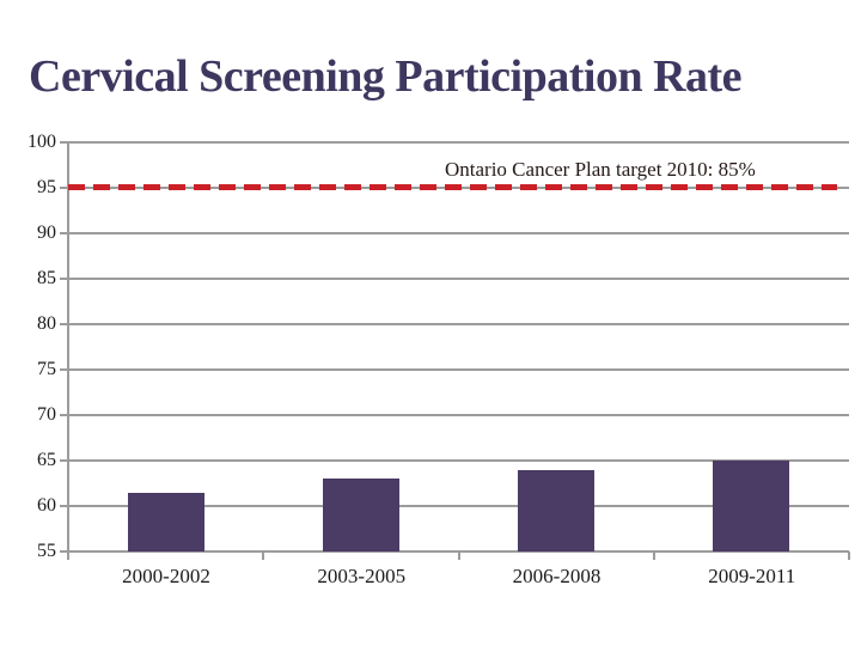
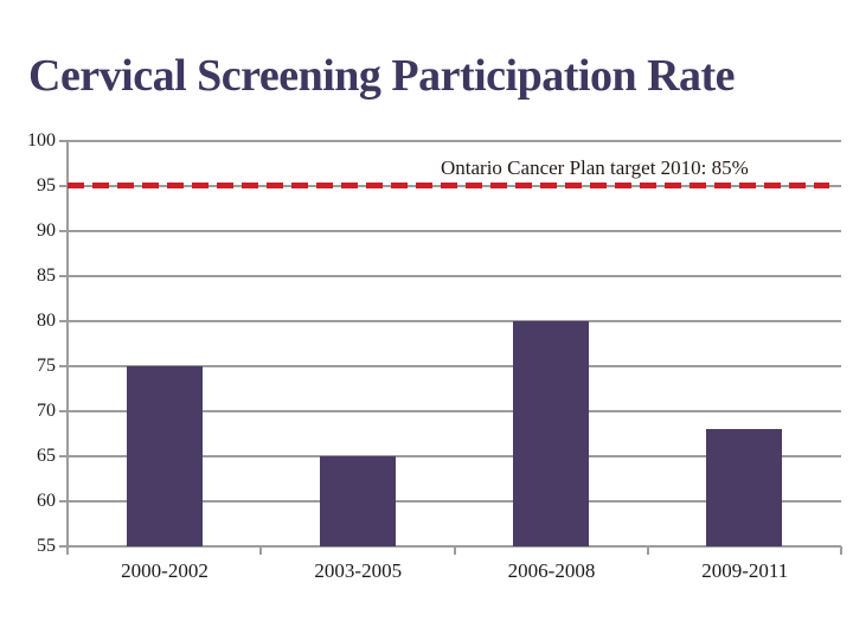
2000-2002: 62 -> 75
2003-2005: 63 -> 65
2006-2008: 64 -> 80
2009-2011: 65 -> 68
